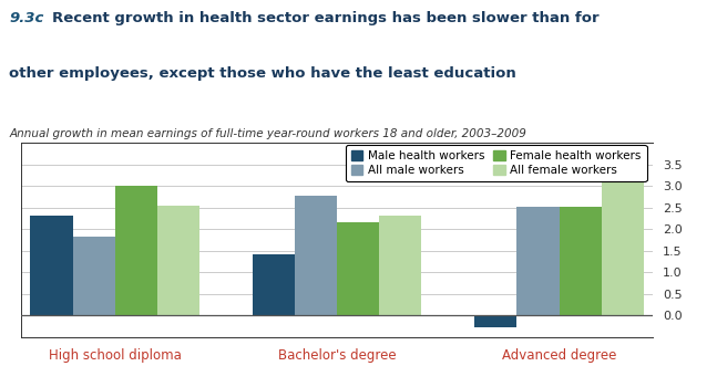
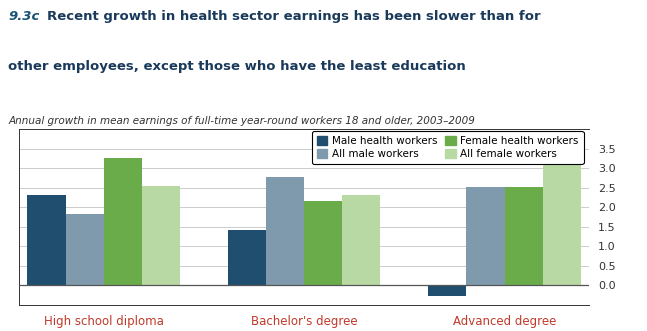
Female health workers/High school diploma: 3.00 -> 3.25
